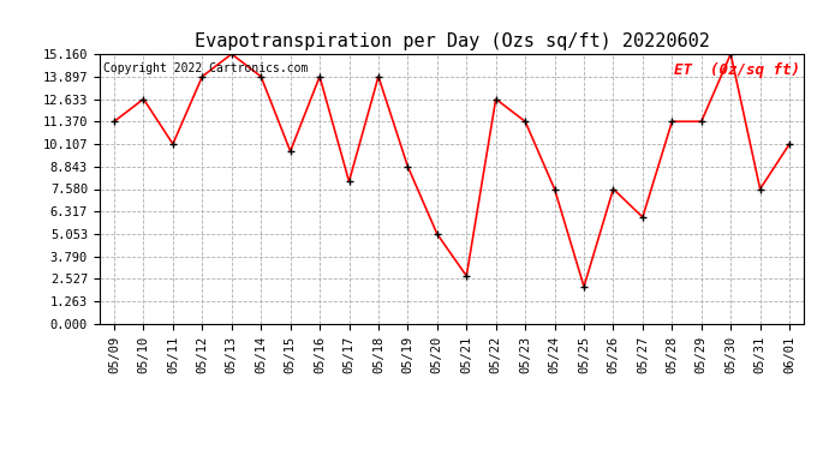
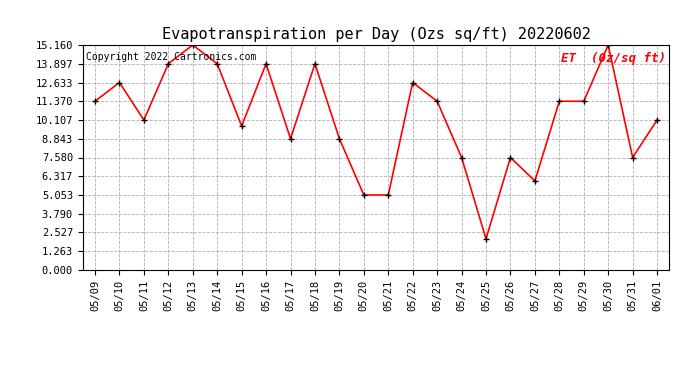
05/17: 8.0 -> 8.8
05/21: 2.7 -> 5.1
